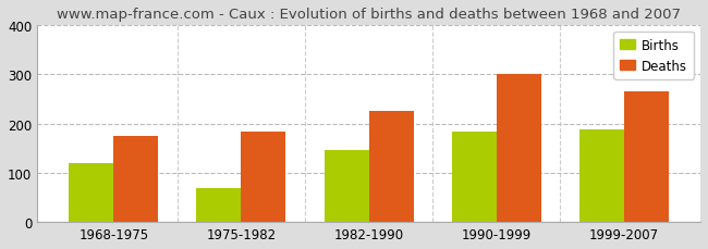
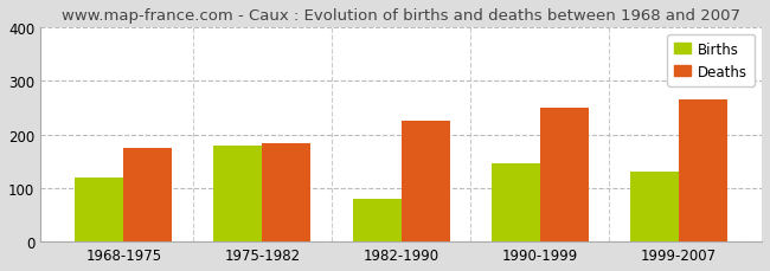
Births/1975-1982: 68 -> 180
Births/1982-1990: 147 -> 80
Births/1990-1999: 183 -> 145
Deaths/1990-1999: 301 -> 250
Births/1999-2007: 187 -> 130
